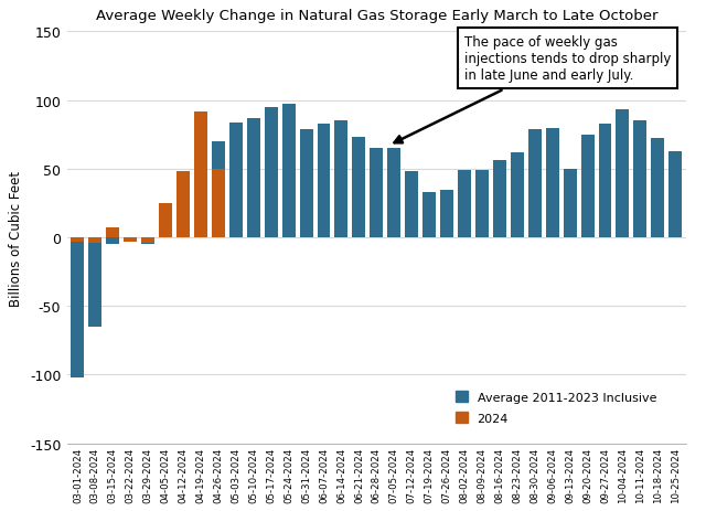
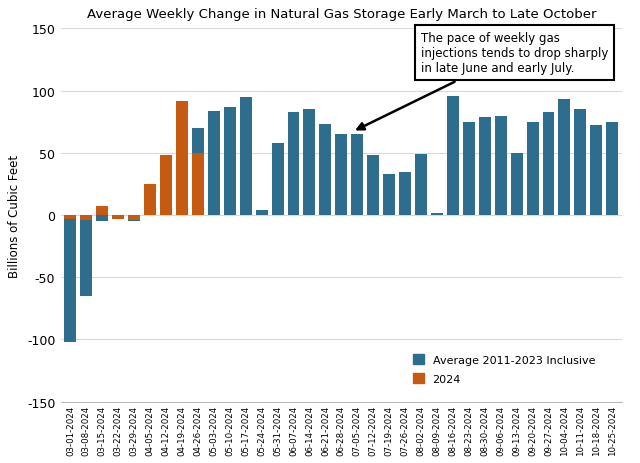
Average 2011-2023 Inclusive/05-24-2024: 97 -> 4
Average 2011-2023 Inclusive/05-31-2024: 79 -> 58
Average 2011-2023 Inclusive/08-09-2024: 49 -> 2
Average 2011-2023 Inclusive/08-16-2024: 56 -> 96
Average 2011-2023 Inclusive/08-23-2024: 62 -> 75
Average 2011-2023 Inclusive/10-25-2024: 63 -> 75
